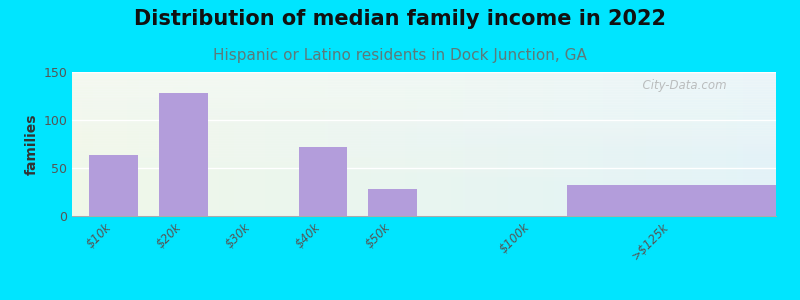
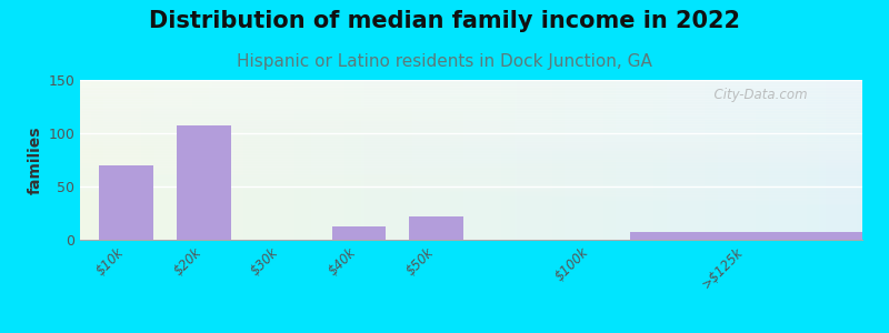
$10k: 64 -> 70
$20k: 128 -> 107
$40k: 72 -> 13
$50k: 28 -> 22
>$125k: 32 -> 7
